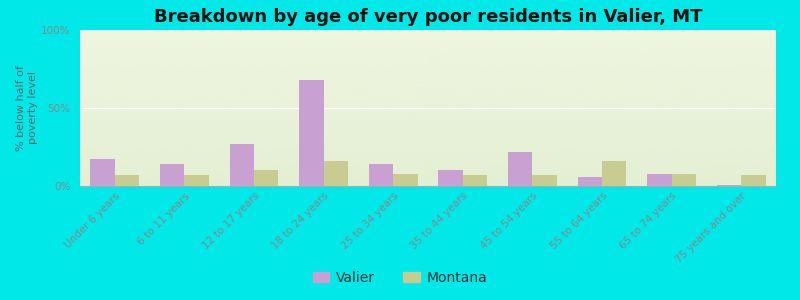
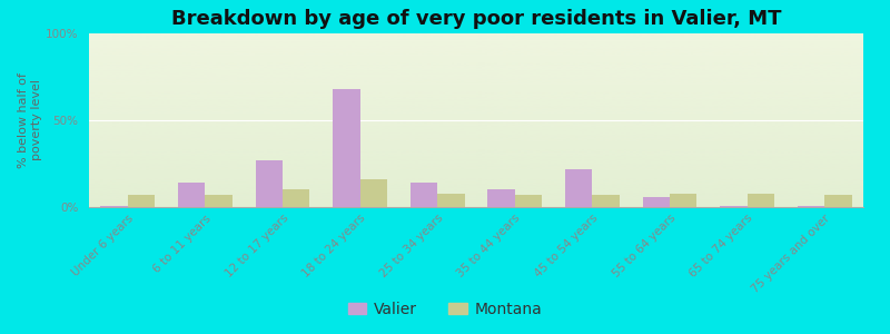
Valier/Under 6 years: 17% -> 0%
Montana/55 to 64 years: 16% -> 8%
Valier/65 to 74 years: 8% -> 0%
